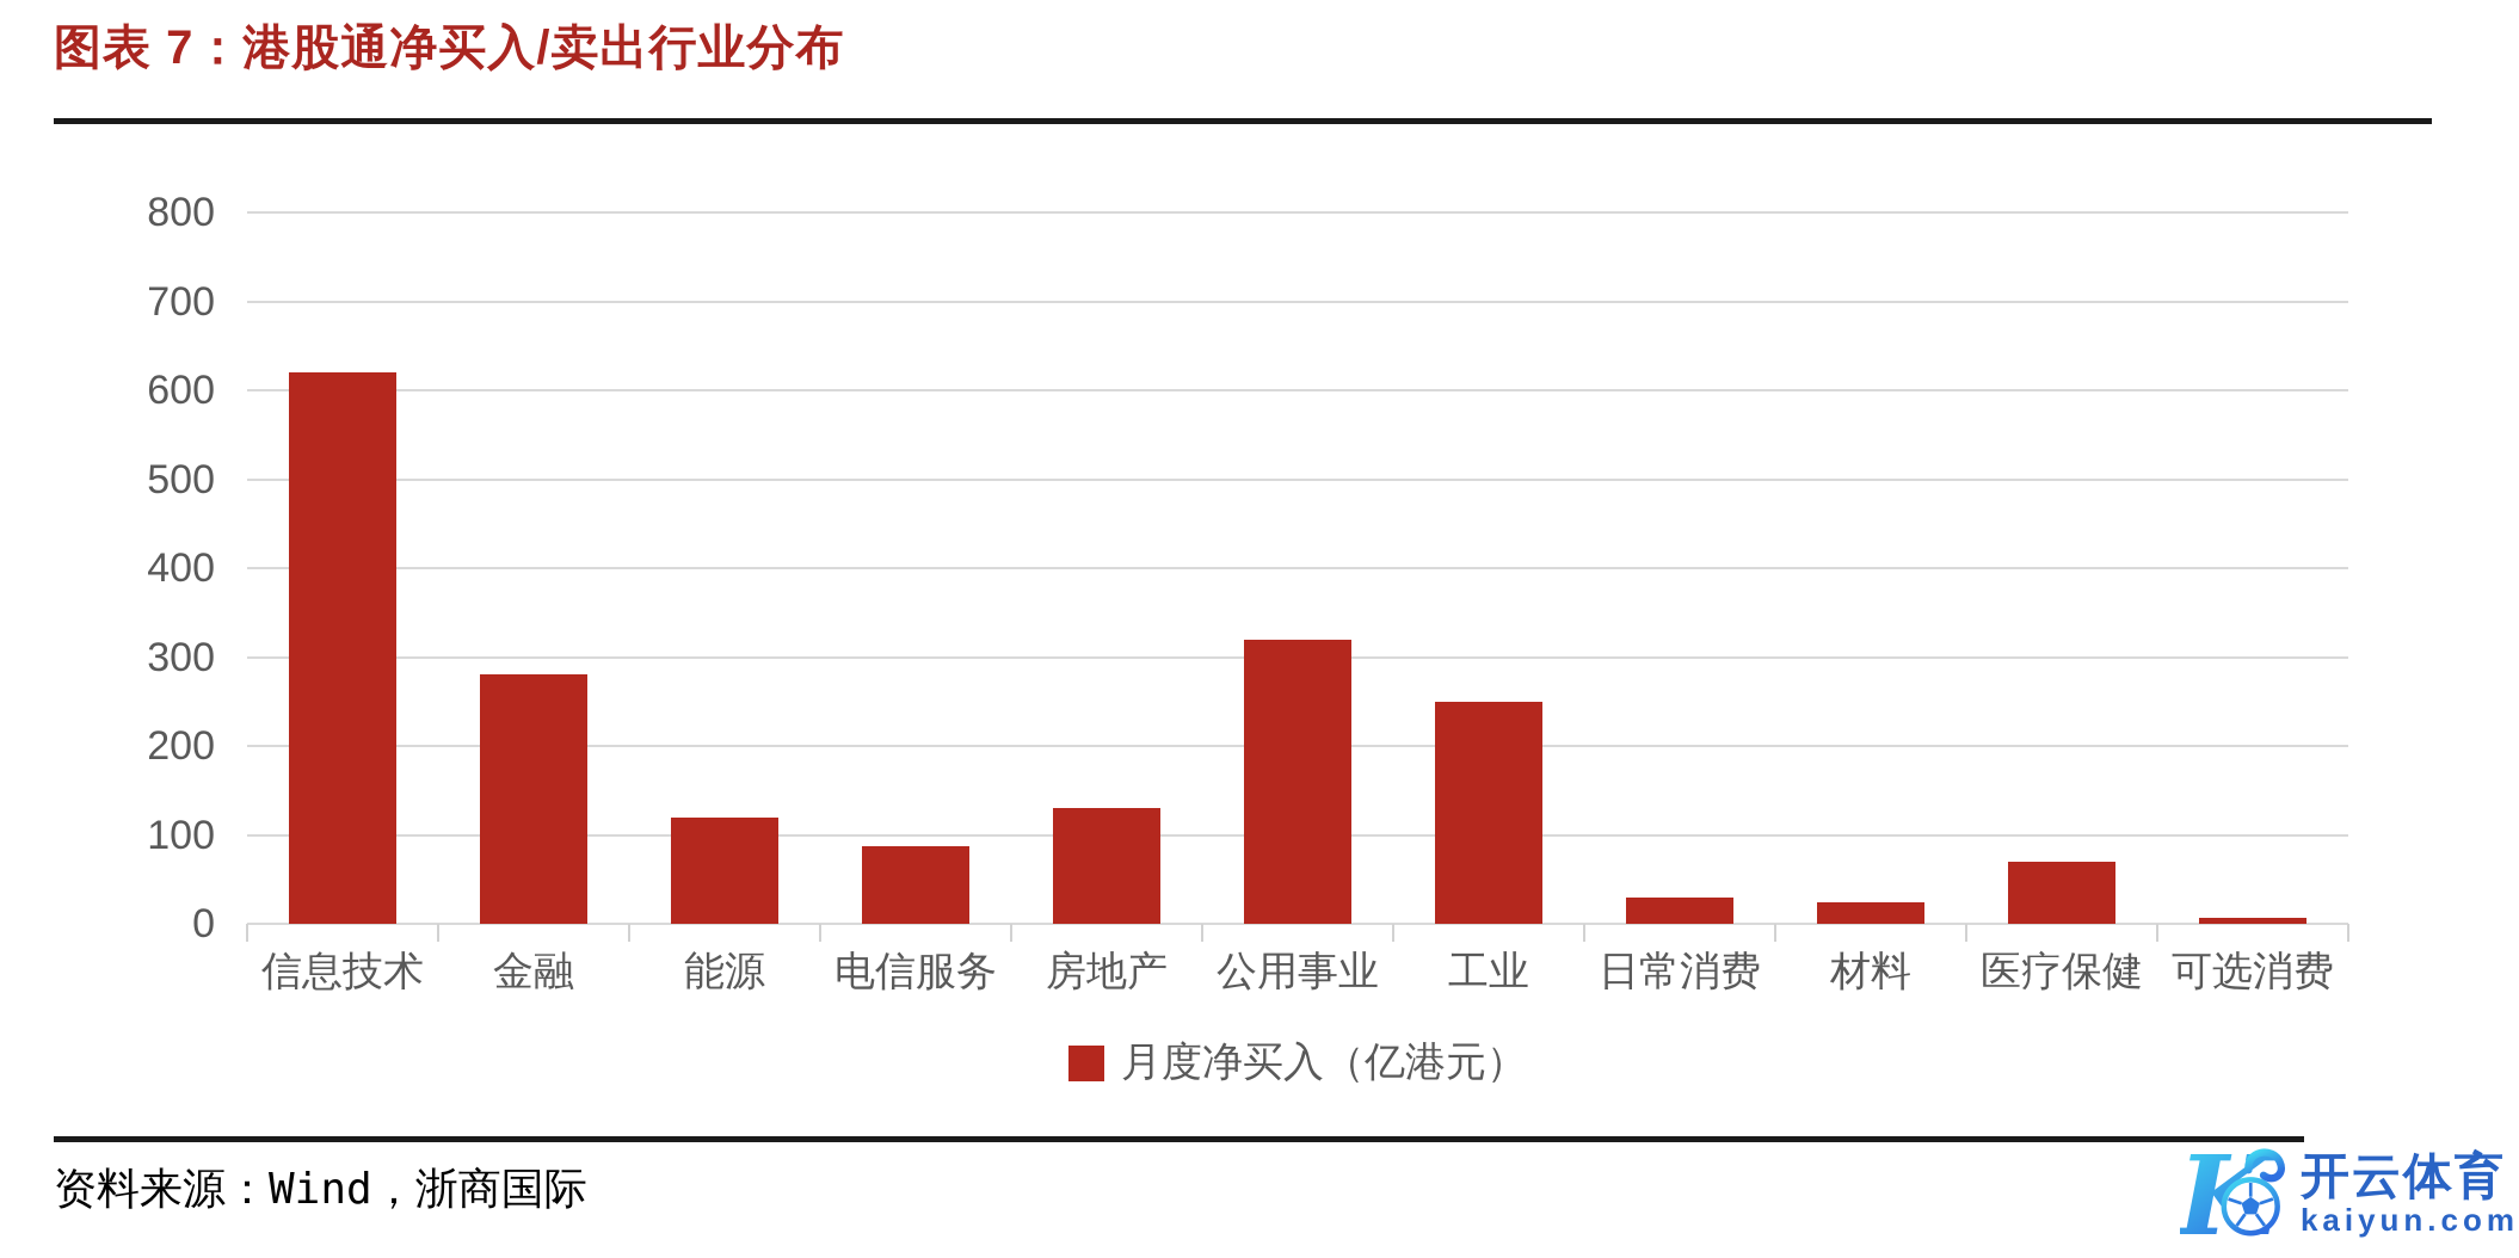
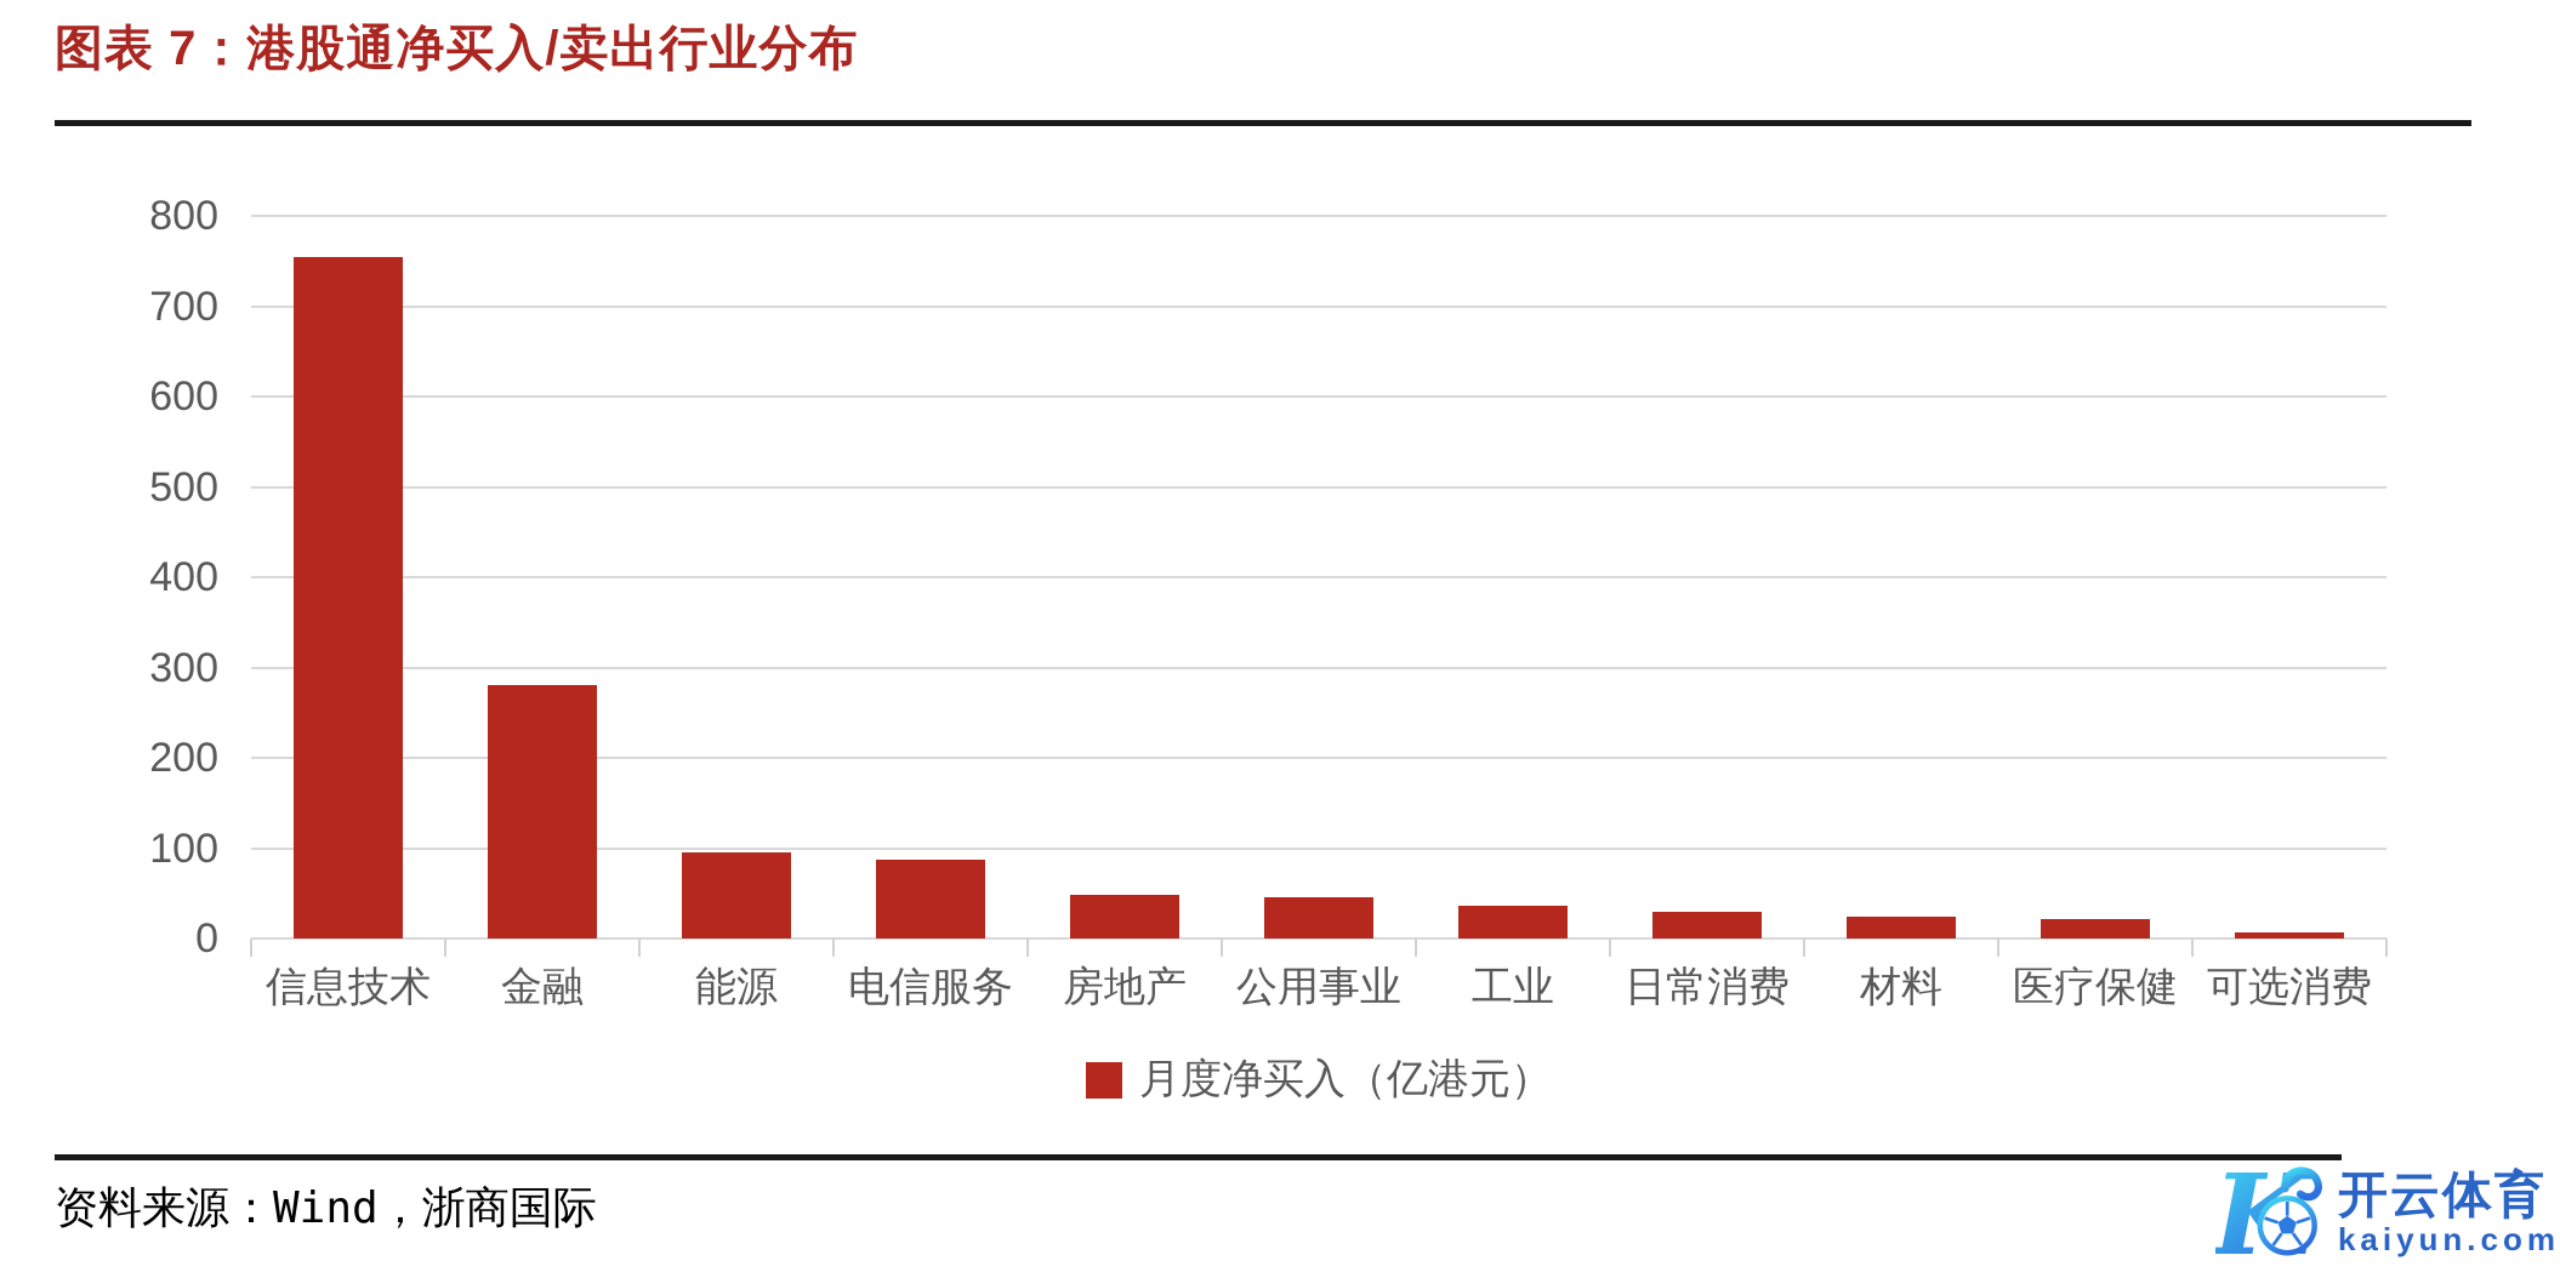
信息技术: 620 -> 760
能源: 120 -> 100
房地产: 130 -> 50
公用事业: 320 -> 40
工业: 250 -> 40
医疗保健: 70 -> 20
